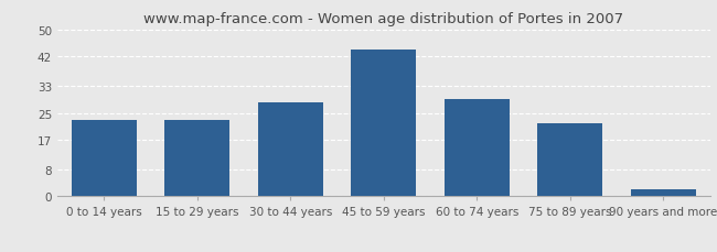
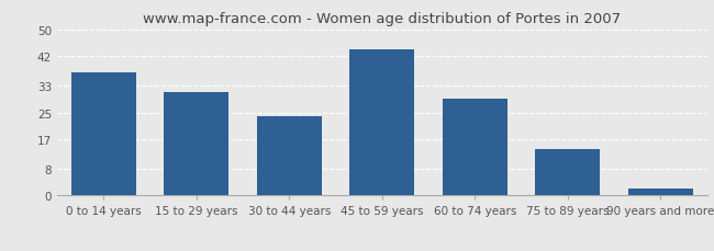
0 to 14 years: 23 -> 37
15 to 29 years: 23 -> 31
30 to 44 years: 28 -> 24
75 to 89 years: 22 -> 14
